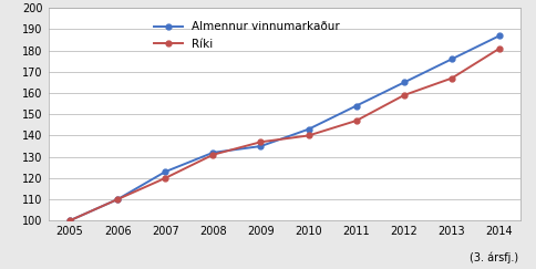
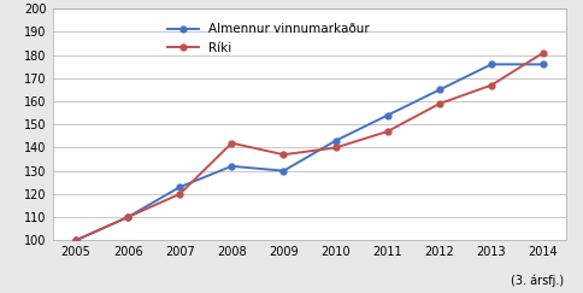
Ríki/2008: 131 -> 142
Almennur vinnumarkaður/2009: 135 -> 130
Almennur vinnumarkaður/2014: 187 -> 176
